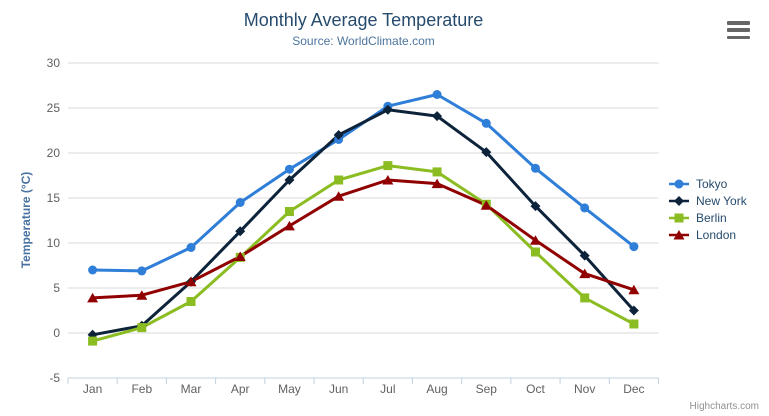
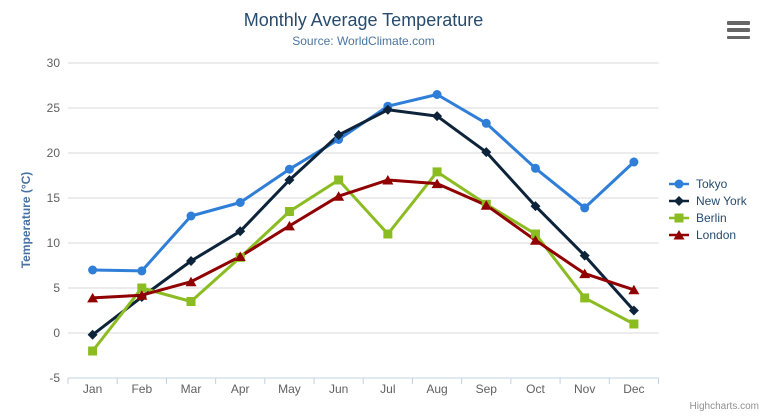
Berlin/Jan: -1 -> -2
New York/Feb: 1 -> 4
Berlin/Feb: 1 -> 5
Tokyo/Mar: 10 -> 13
New York/Mar: 6 -> 8
Berlin/Jul: 19 -> 11
Berlin/Oct: 9 -> 11
Tokyo/Dec: 10 -> 19
